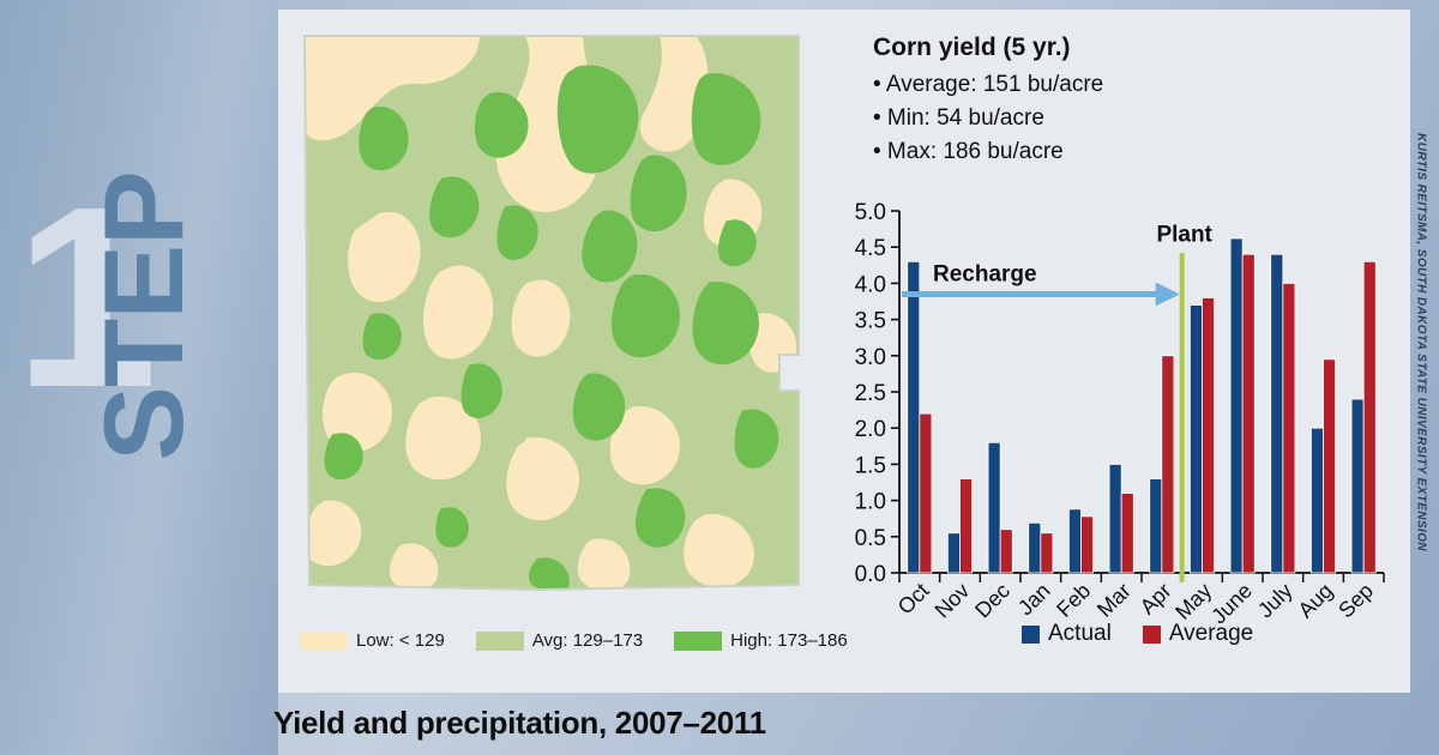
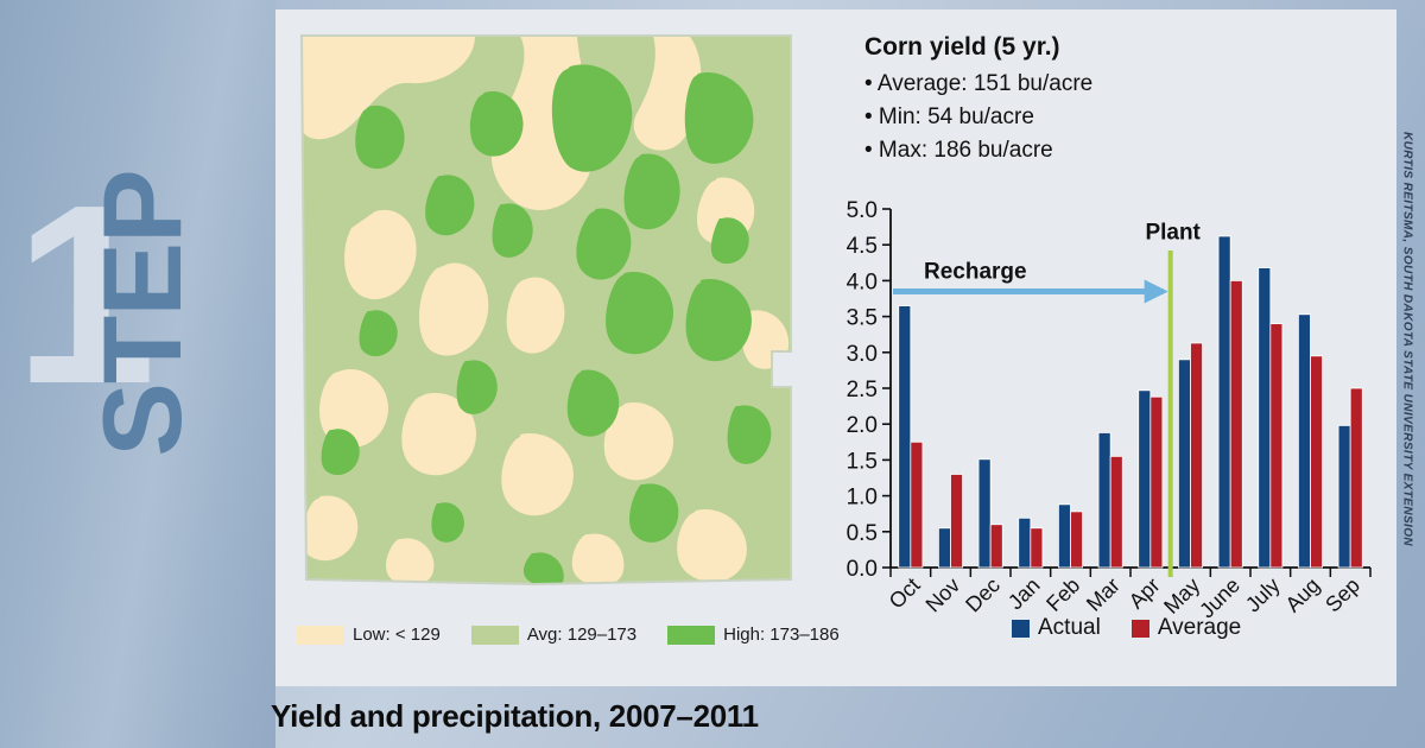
Actual/Oct: 4.3 -> 3.6
Average/Oct: 2.2 -> 1.8
Actual/Dec: 1.8 -> 1.5
Actual/Mar: 1.5 -> 1.9
Average/Mar: 1.1 -> 1.6
Actual/Apr: 1.3 -> 2.5
Average/Apr: 3.0 -> 2.4
Actual/May: 3.7 -> 2.9
Average/May: 3.8 -> 3.1
Average/June: 4.4 -> 4.0
Actual/July: 4.4 -> 4.2
Average/July: 4.0 -> 3.4
Actual/Aug: 2.0 -> 3.5
Actual/Sep: 2.4 -> 2.0
Average/Sep: 4.3 -> 2.5
